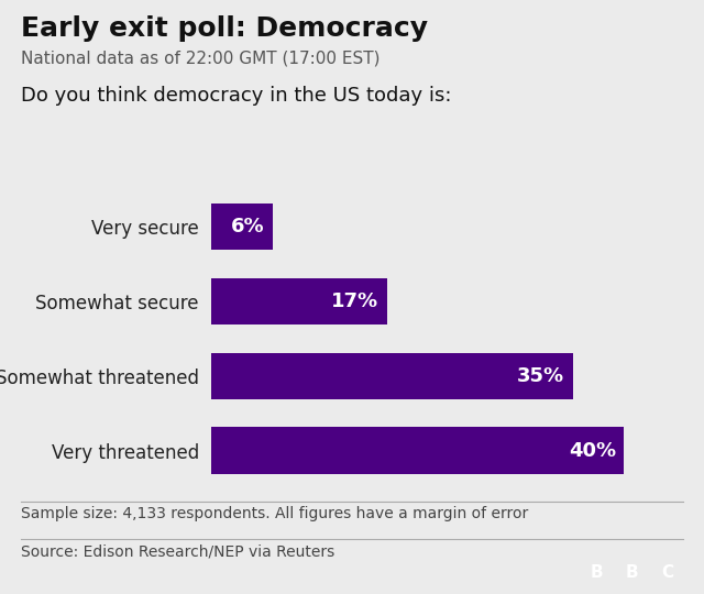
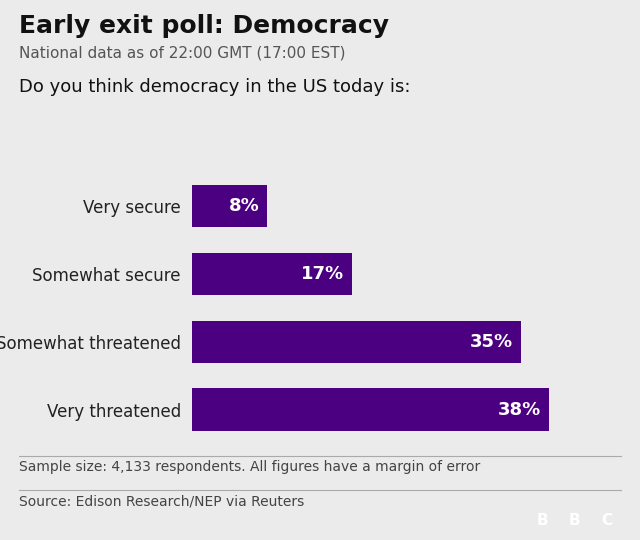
Very secure: 6% -> 8%
Very threatened: 40% -> 38%
